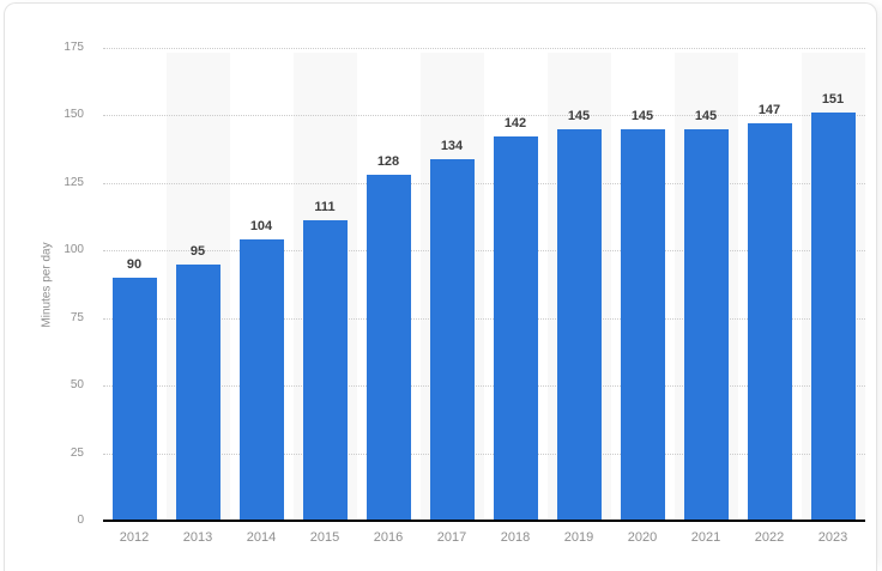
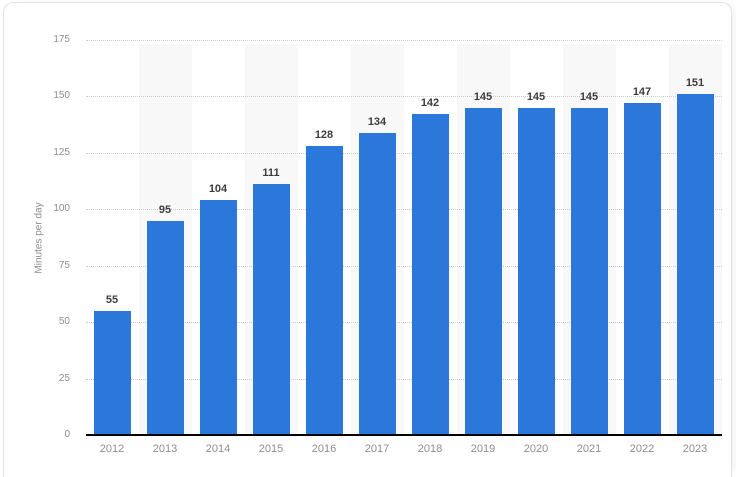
2012: 90 -> 55
